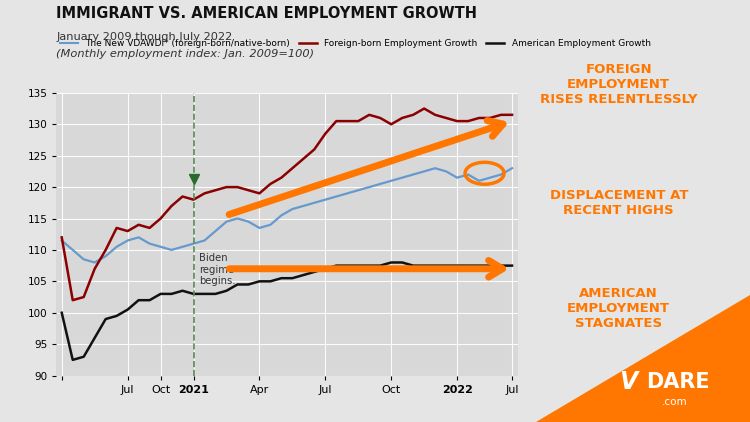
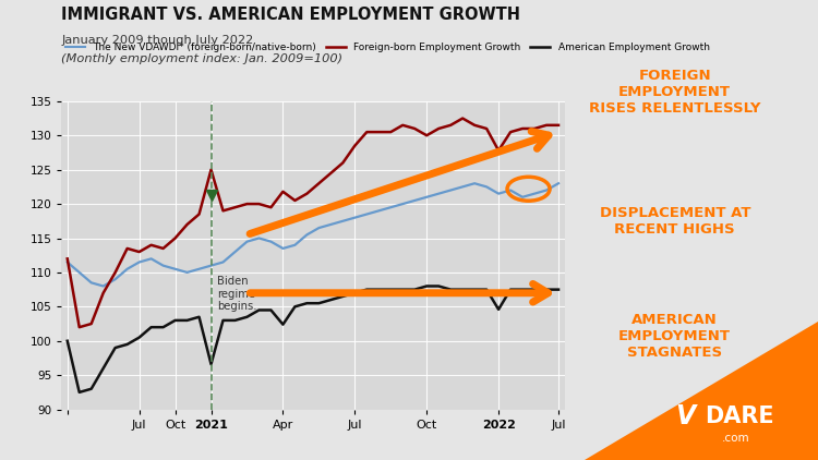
Foreign-born Employment Growth/2021: 118.0 -> 125.0
American Employment Growth/2021: 103.0 -> 96.6
Foreign-born Employment Growth/Apr: 119.0 -> 121.8
American Employment Growth/Apr: 105.0 -> 102.4
Foreign-born Employment Growth/2022: 130.5 -> 127.8
American Employment Growth/2022: 107.5 -> 104.6
